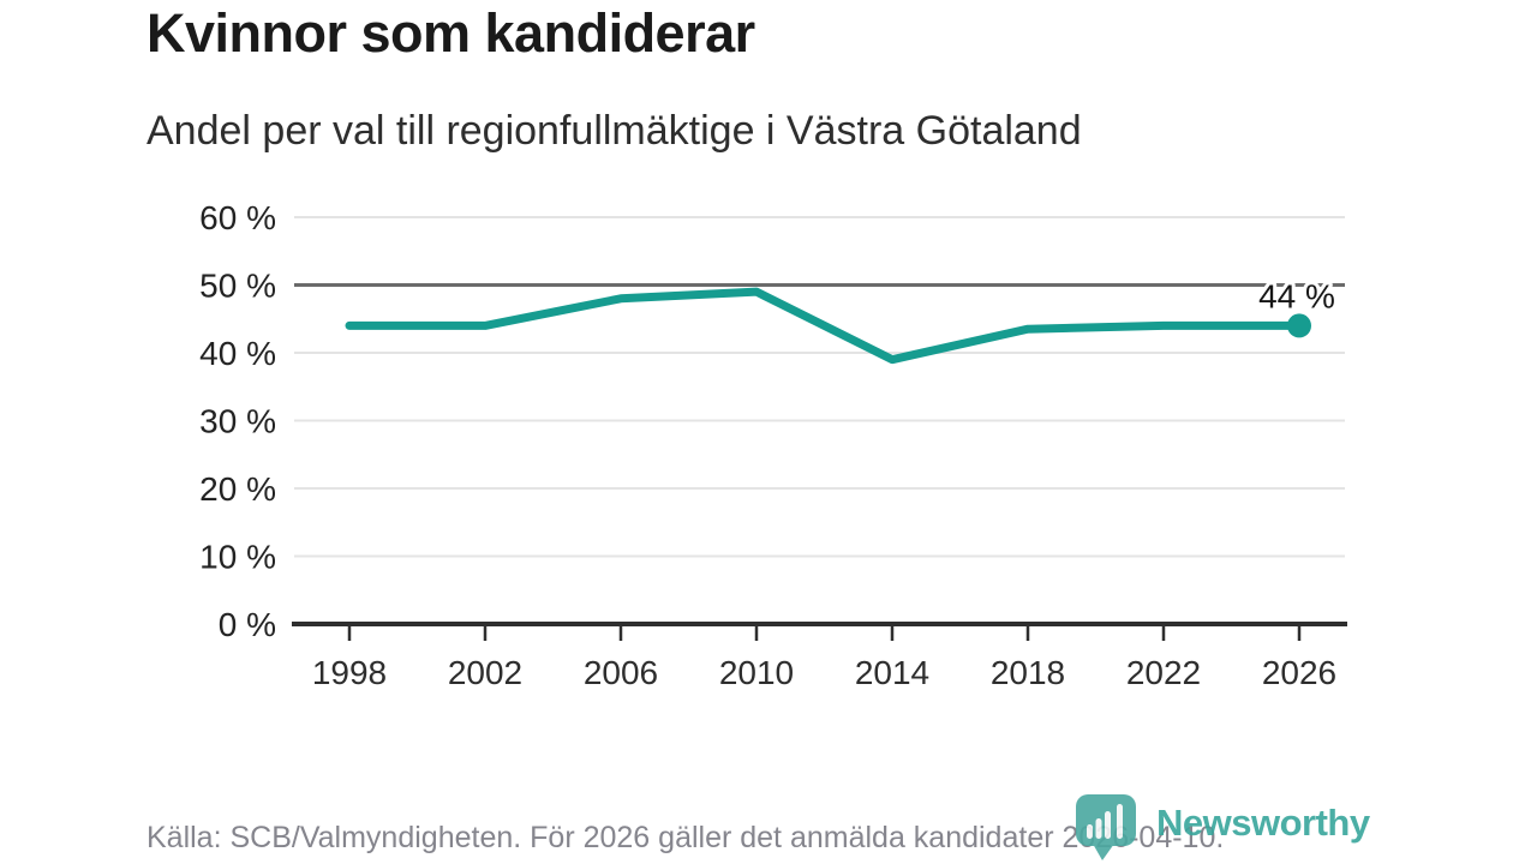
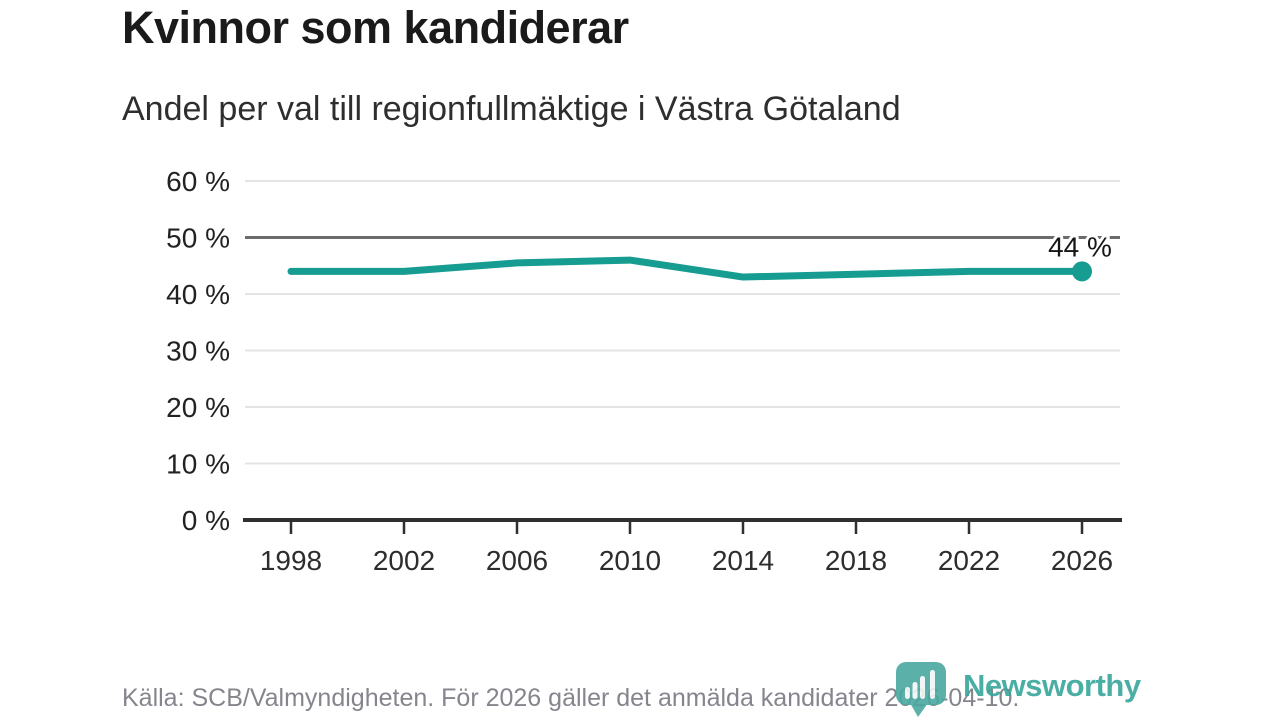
2006: 48% -> 46%
2010: 49% -> 46%
2014: 39% -> 43%
